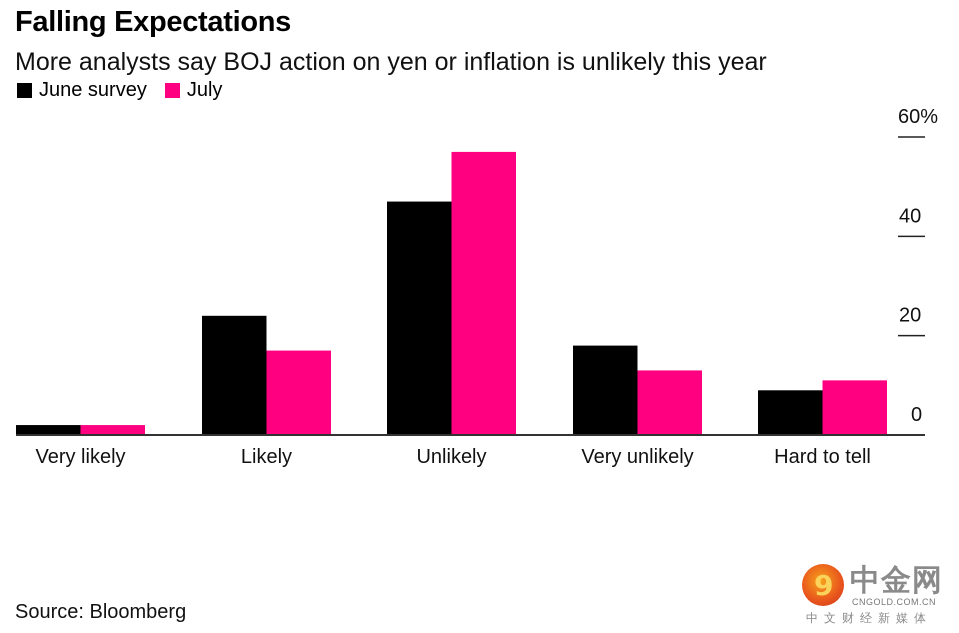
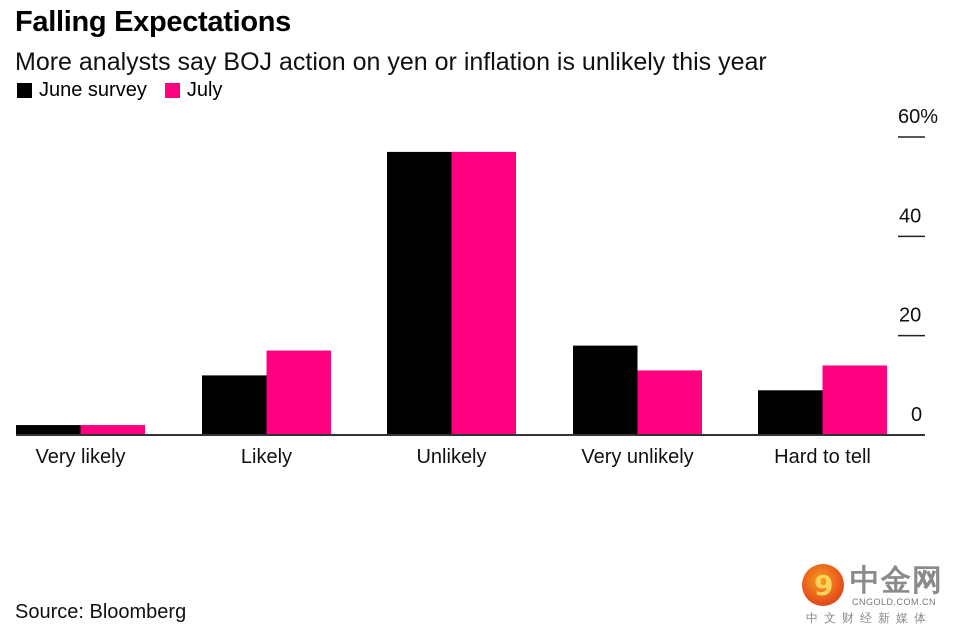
June survey/Likely: 24% -> 12%
June survey/Unlikely: 47% -> 57%
July/Hard to tell: 11% -> 14%
